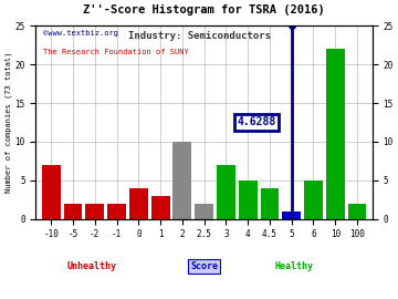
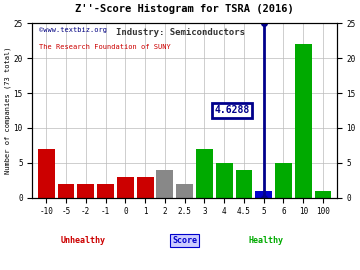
0: 4 -> 3
2: 10 -> 4
100: 2 -> 1
